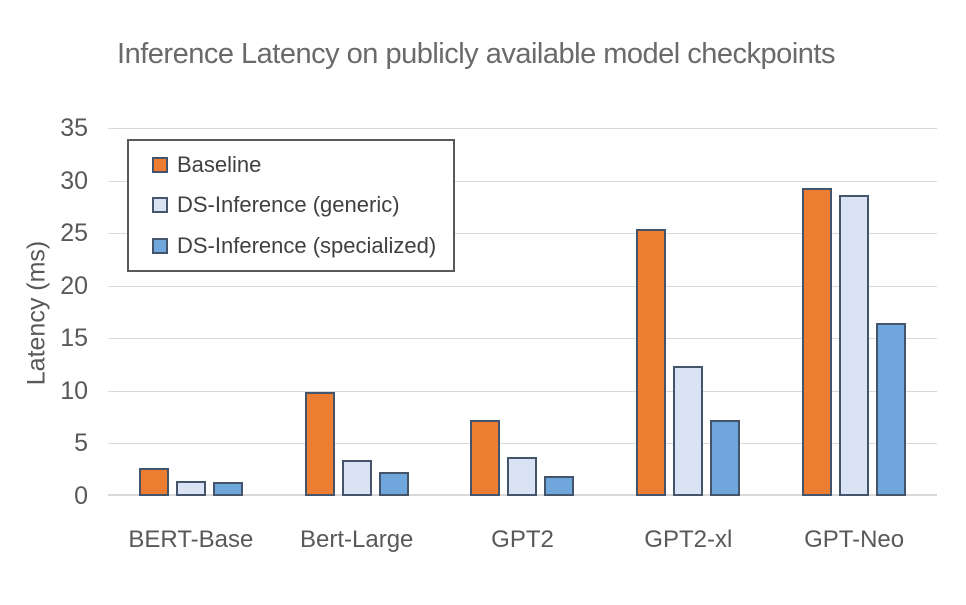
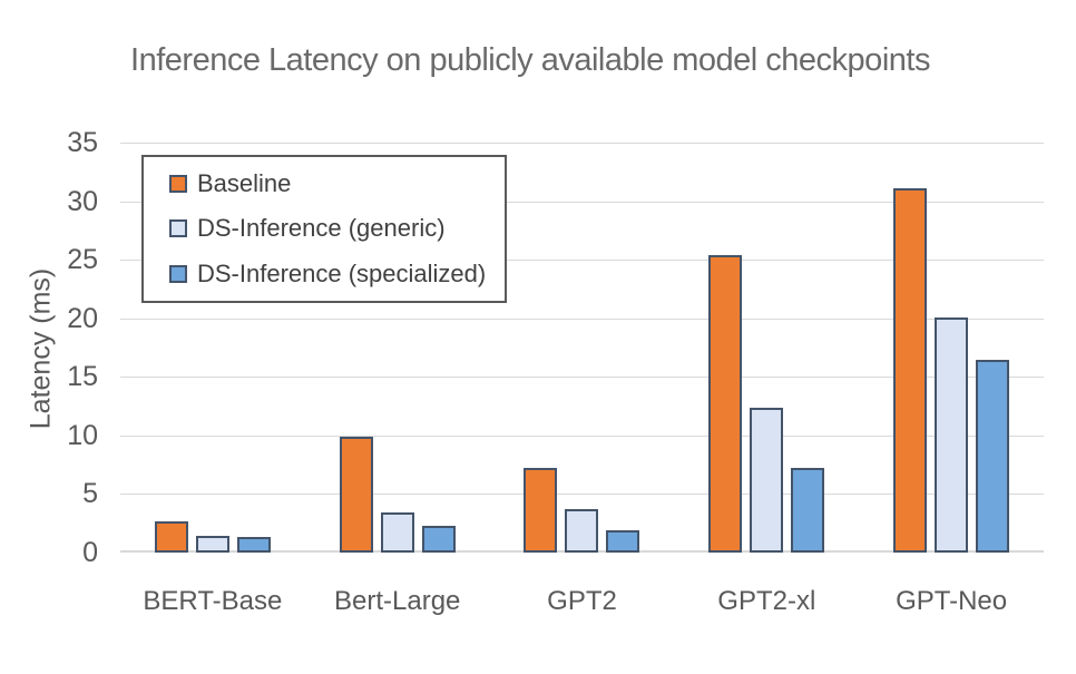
Baseline/GPT-Neo: 29.3 -> 31.1
DS-Inference (generic)/GPT-Neo: 28.6 -> 20.1
